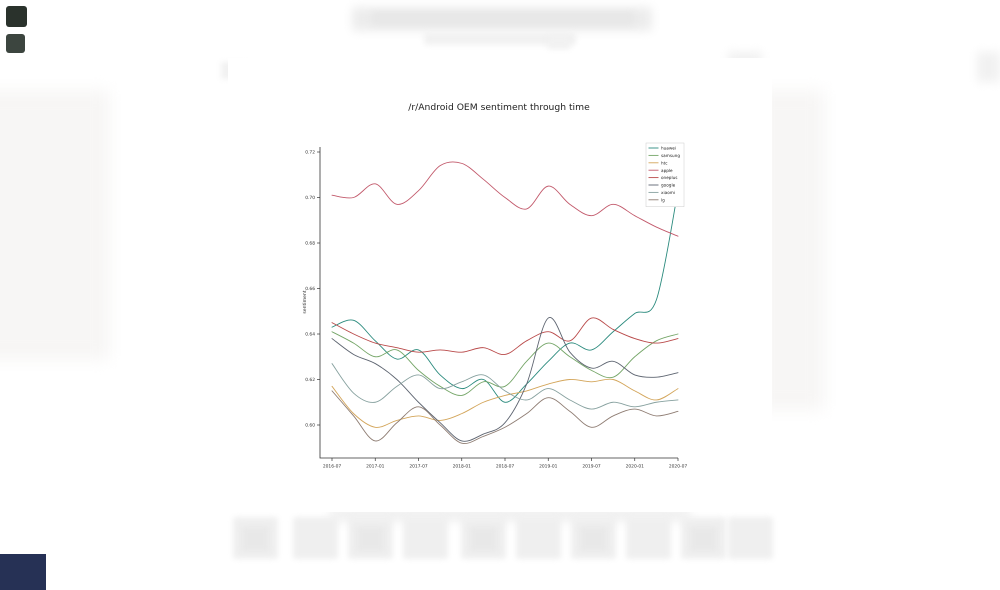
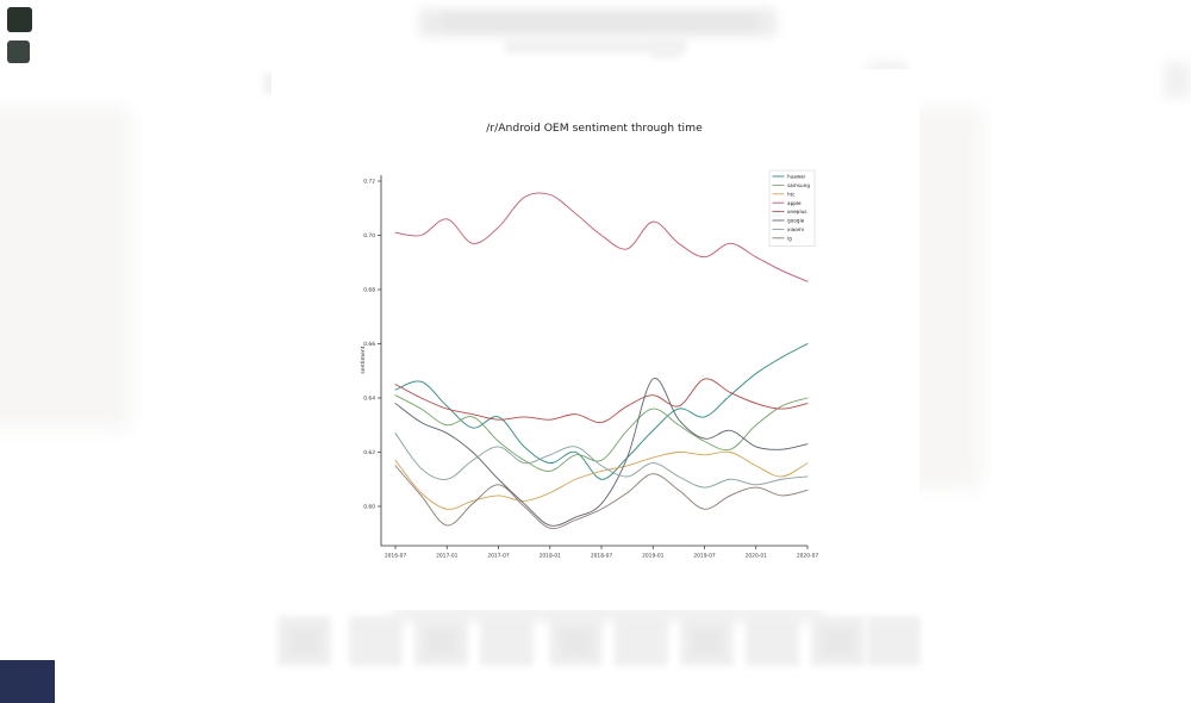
huawei/2020-07: 0.703 -> 0.660
